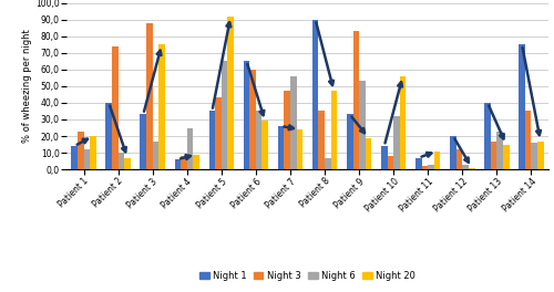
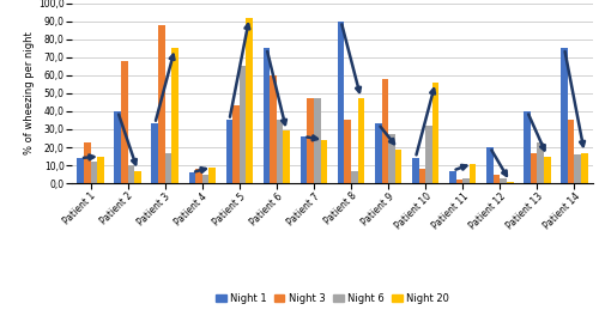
Night 20/Patient 1: 20 -> 15
Night 3/Patient 2: 74 -> 68
Night 6/Patient 4: 25 -> 5
Night 1/Patient 6: 65 -> 75
Night 6/Patient 7: 56 -> 47
Night 3/Patient 9: 83 -> 58
Night 6/Patient 9: 53 -> 27
Night 3/Patient 12: 12 -> 5
